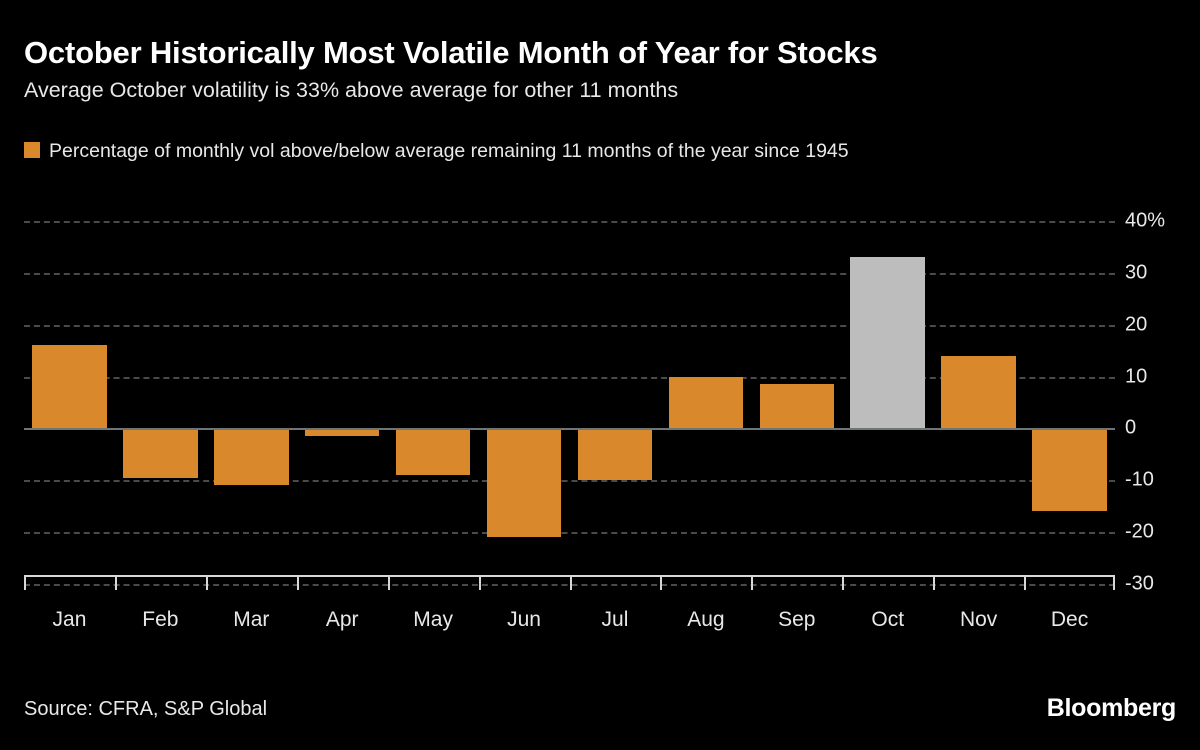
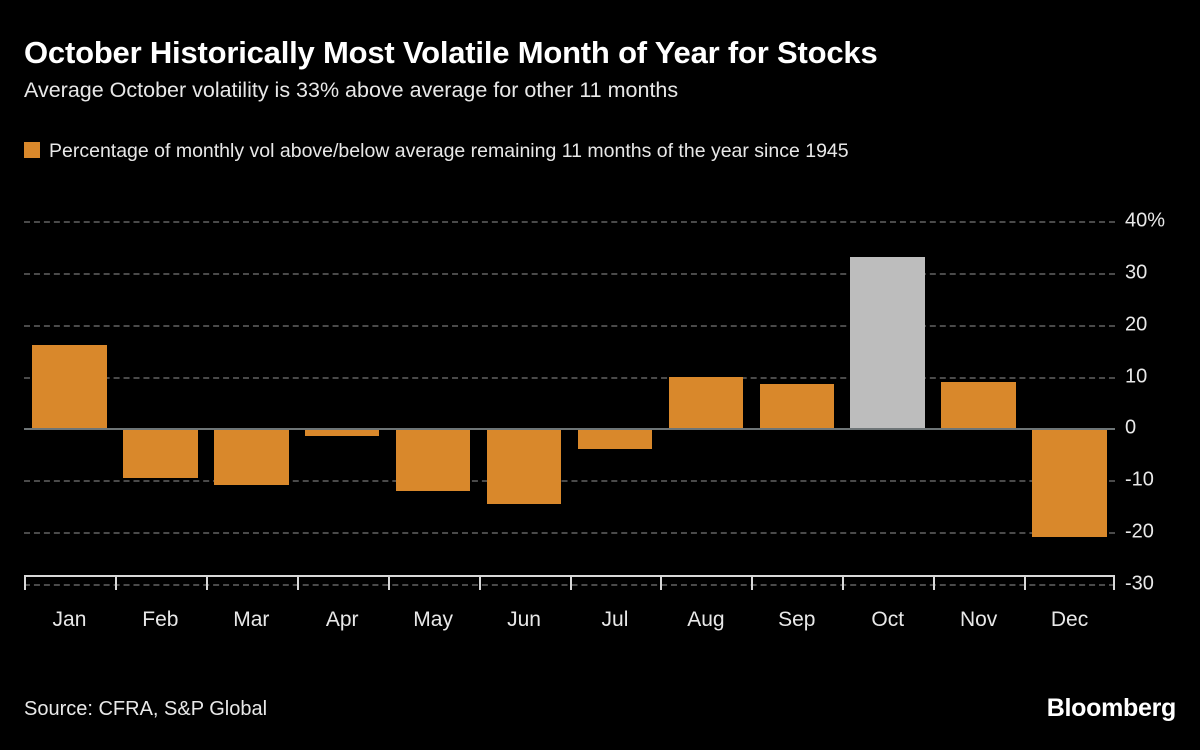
May: -9% -> -12%
Jun: -21% -> -14%
Jul: -10% -> -4%
Nov: 14% -> 9%
Dec: -16% -> -21%
